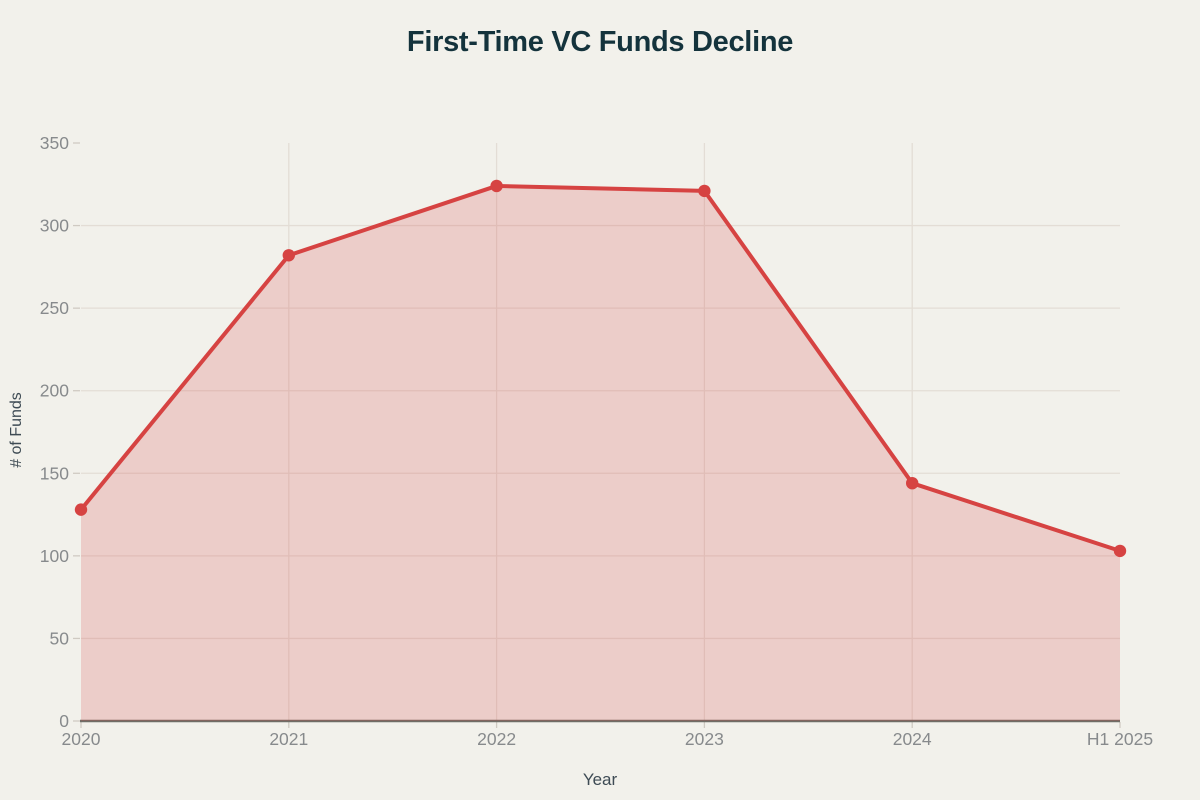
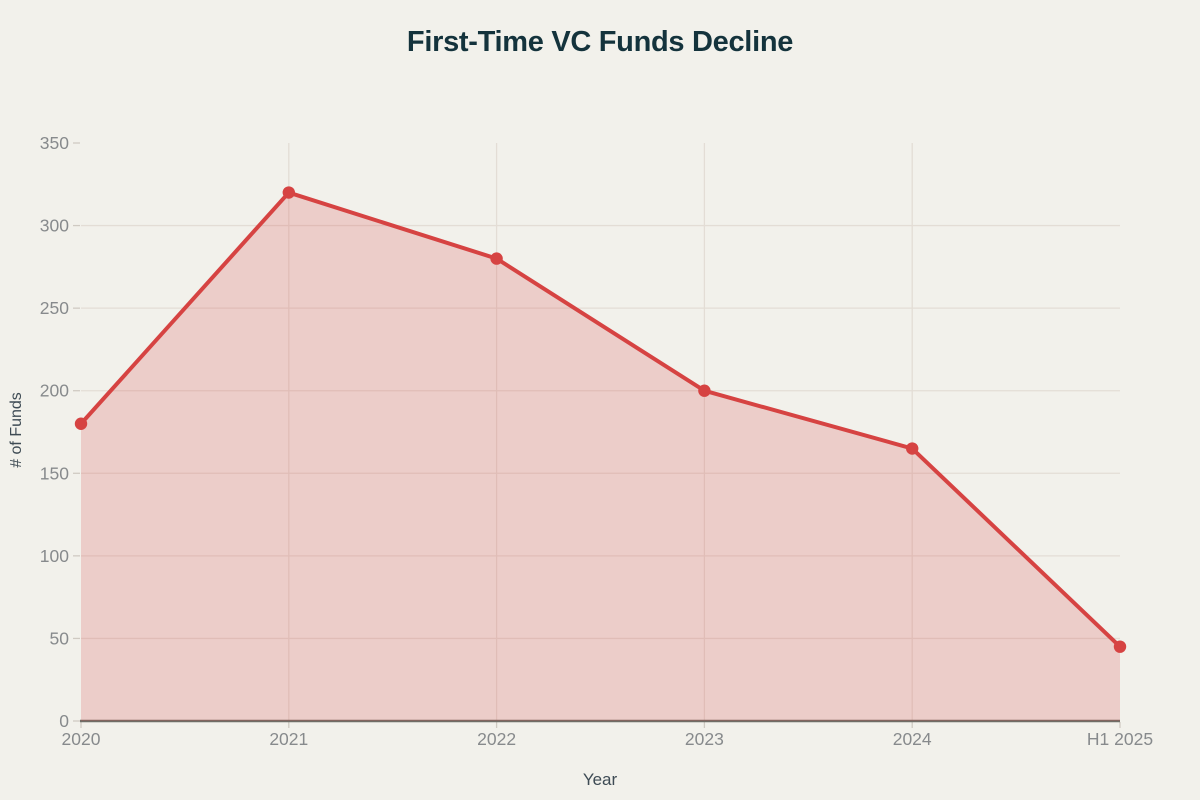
2020: 128 -> 180
2021: 282 -> 320
2022: 324 -> 280
2023: 321 -> 200
2024: 144 -> 165
H1 2025: 103 -> 45
